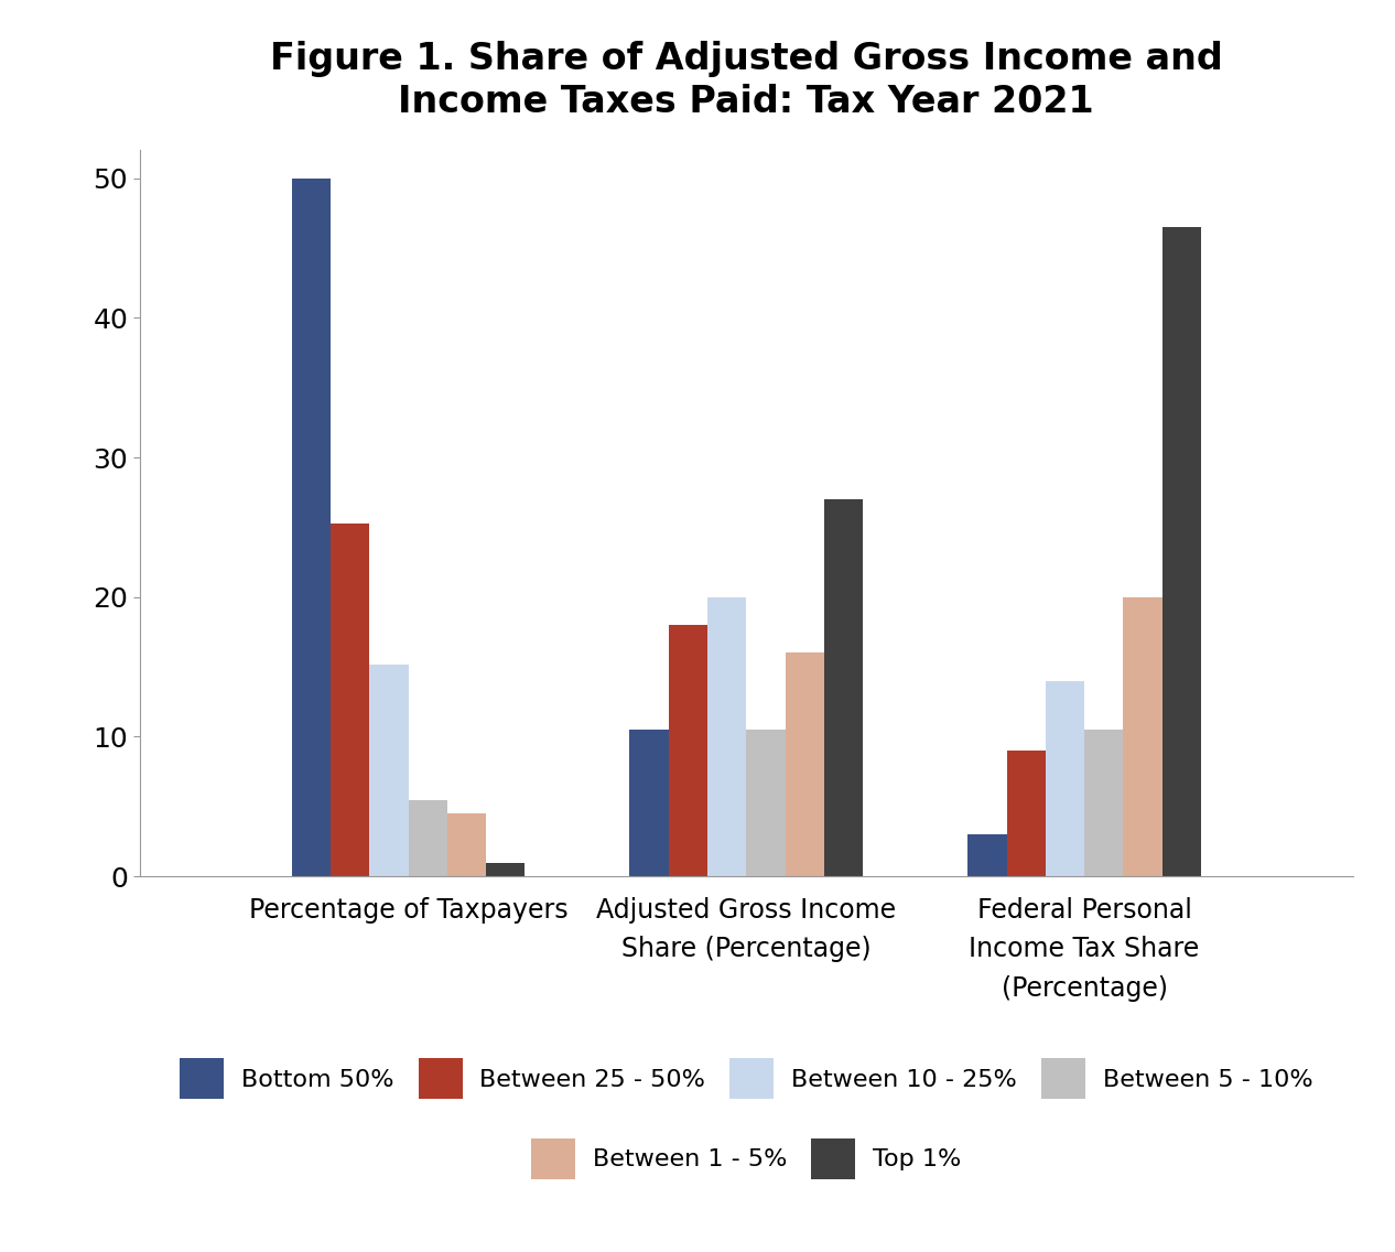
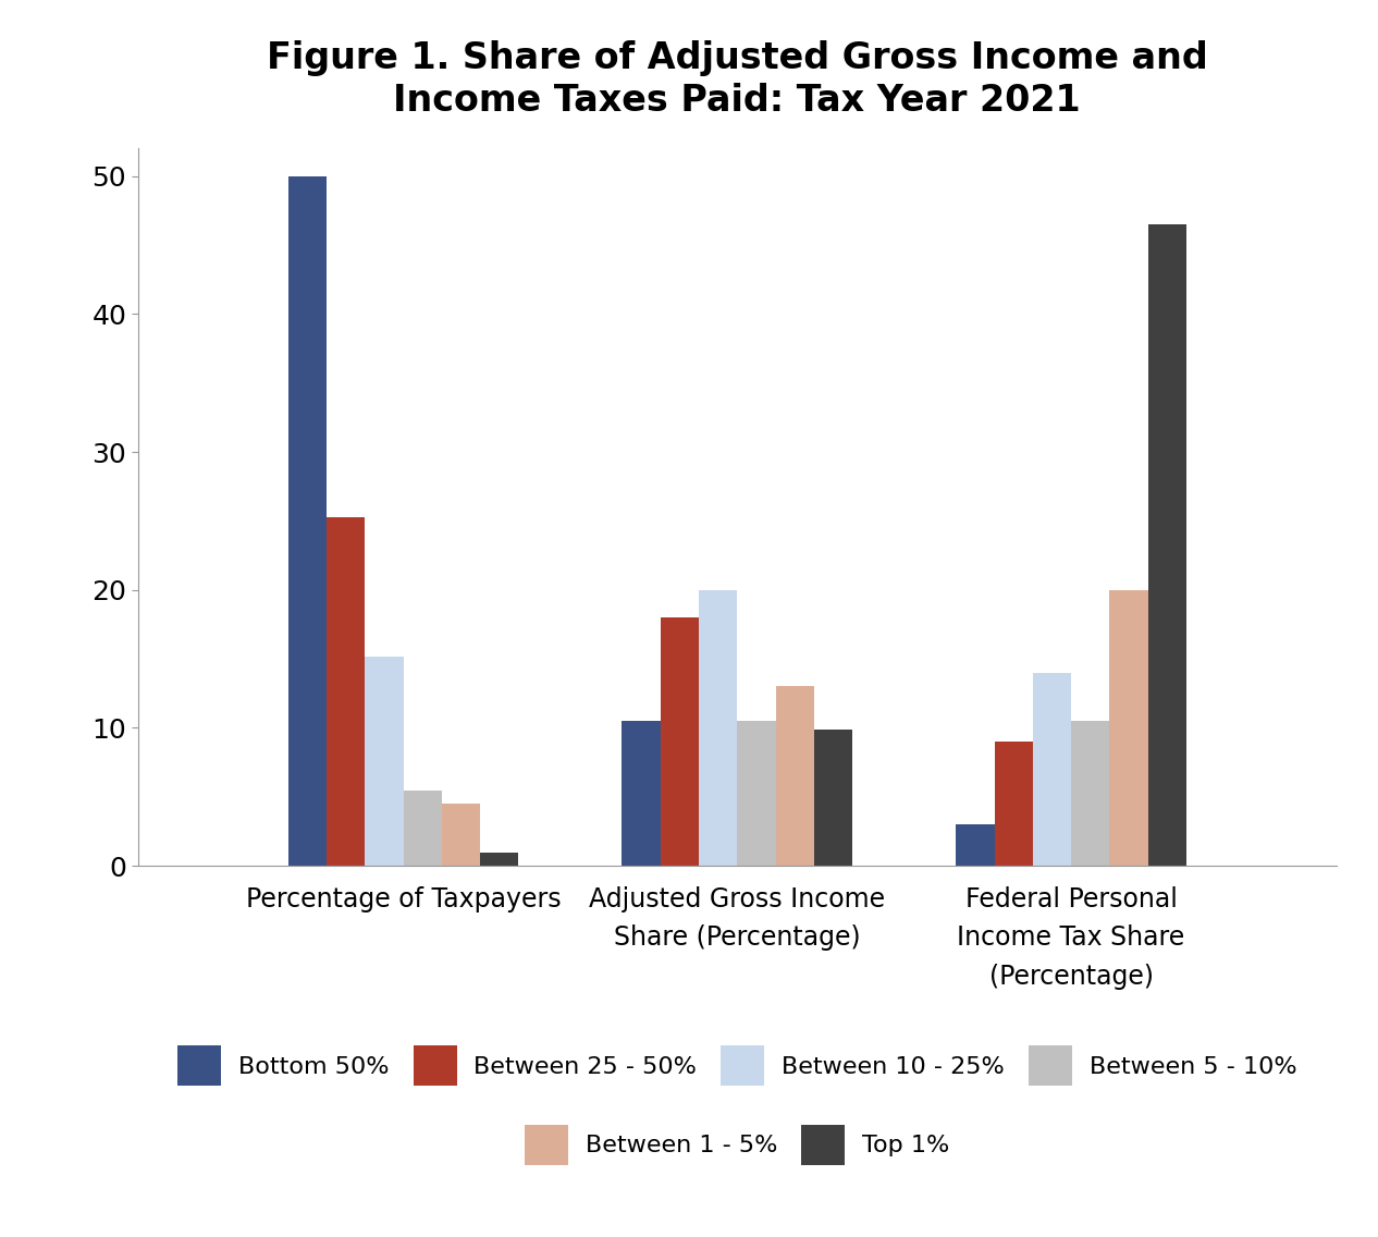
Between 1 - 5%/Adjusted Gross Income Share (Percentage): 16.0 -> 13.0
Top 1%/Adjusted Gross Income Share (Percentage): 27.0 -> 9.9
